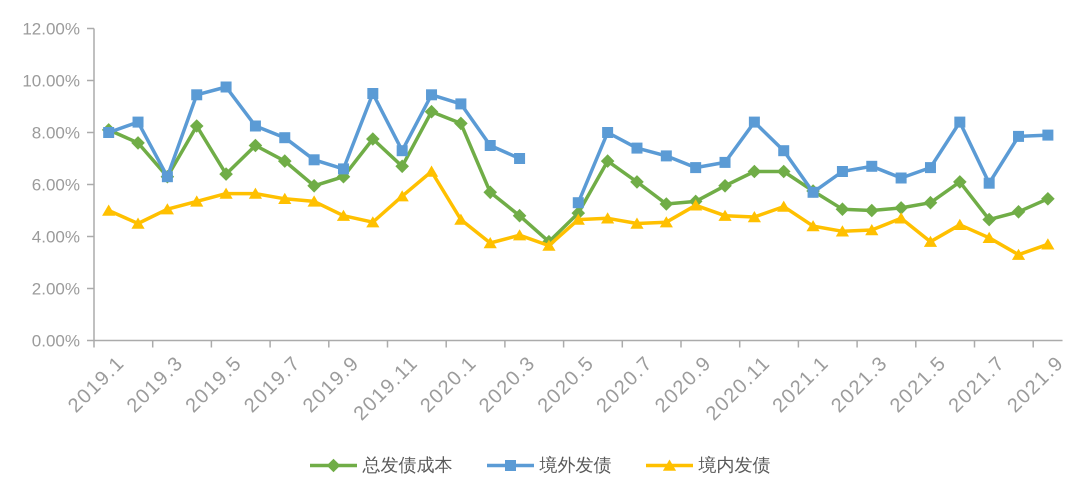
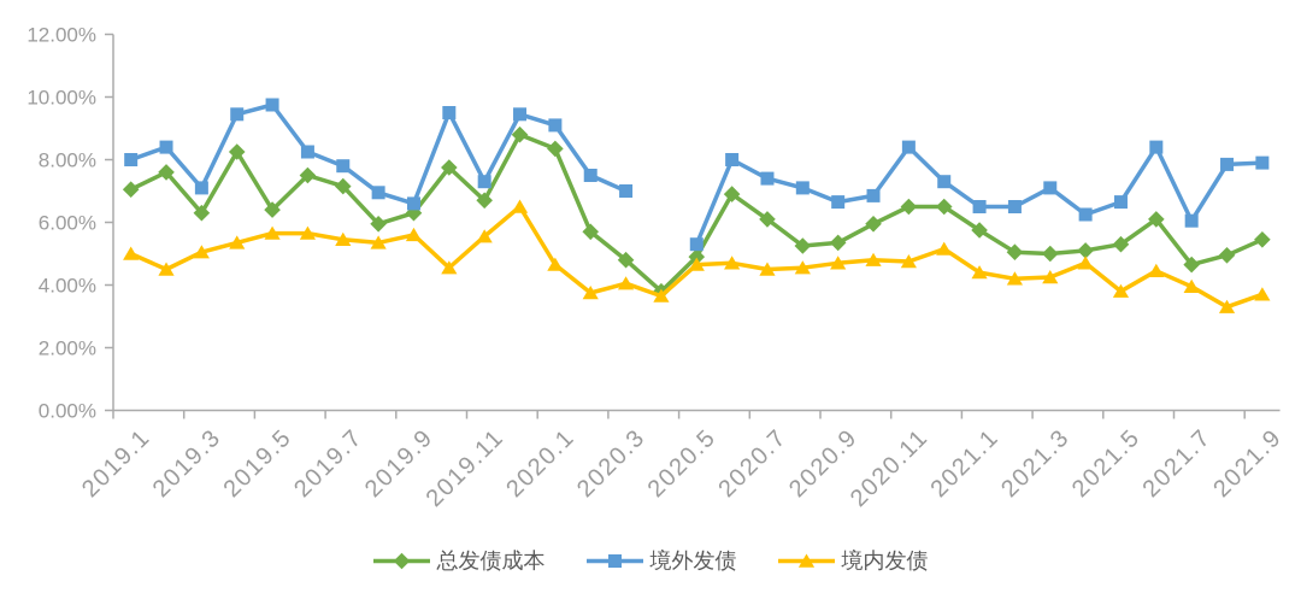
总发债成本/2019.1: 8.1% -> 7.0%
境外发债/2019.3: 6.3% -> 7.1%
总发债成本/2019.7: 6.9% -> 7.2%
境内发债/2019.9: 4.8% -> 5.6%
境内发债/2020.9: 5.2% -> 4.7%
境外发债/2021.1: 5.7% -> 6.5%
境外发债/2021.3: 6.7% -> 7.1%
